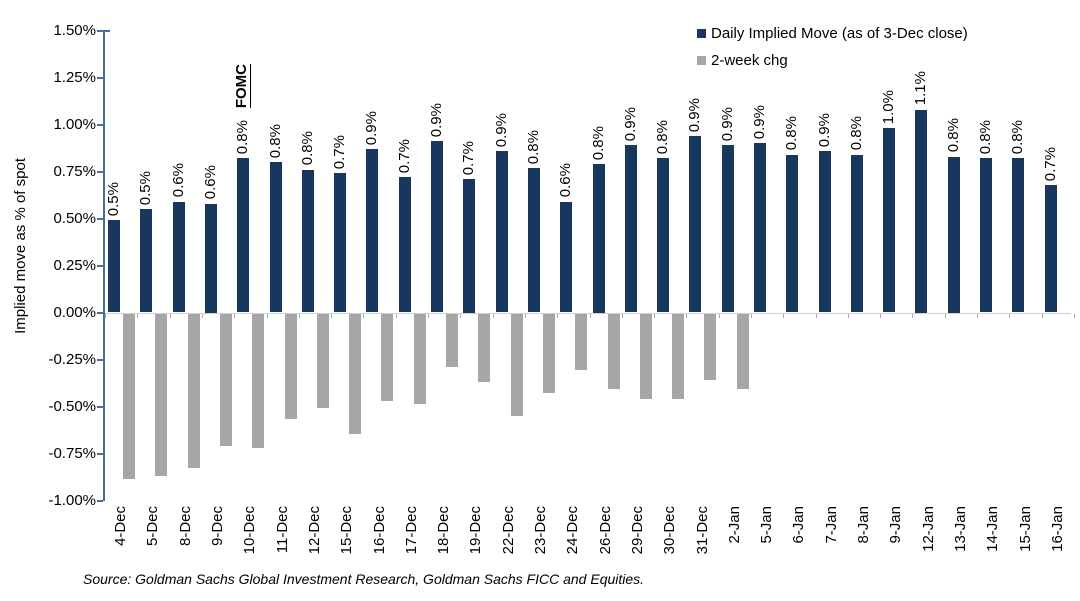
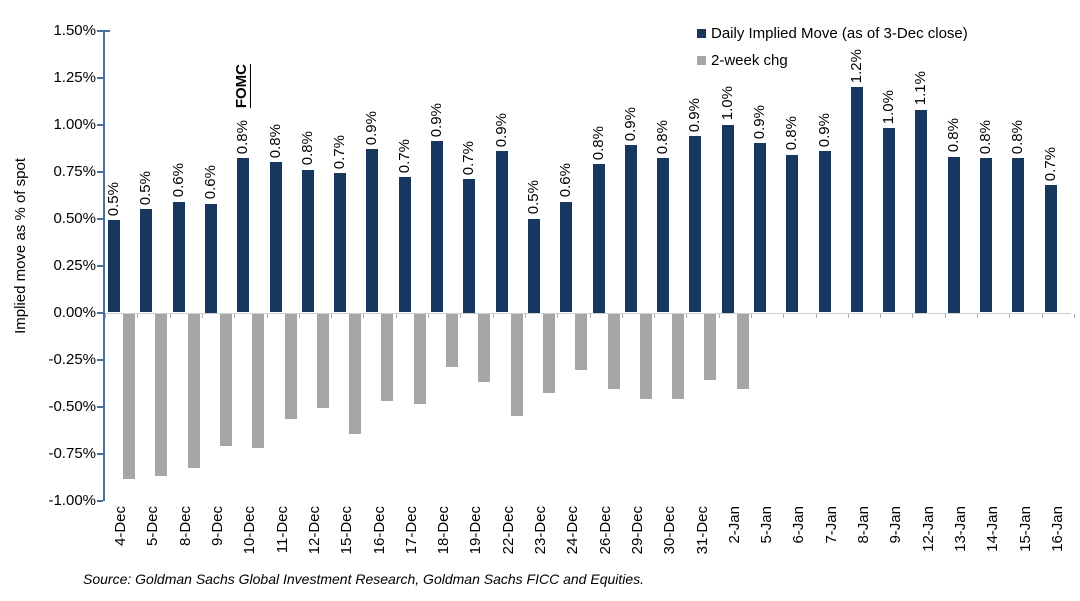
Daily Implied Move (as of 3-Dec close)/23-Dec: 0.8% -> 0.5%
Daily Implied Move (as of 3-Dec close)/2-Jan: 0.9% -> 1.0%
Daily Implied Move (as of 3-Dec close)/8-Jan: 0.8% -> 1.2%
